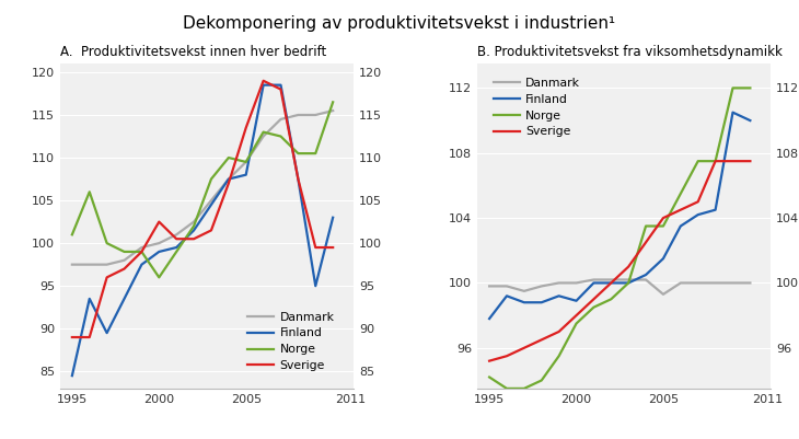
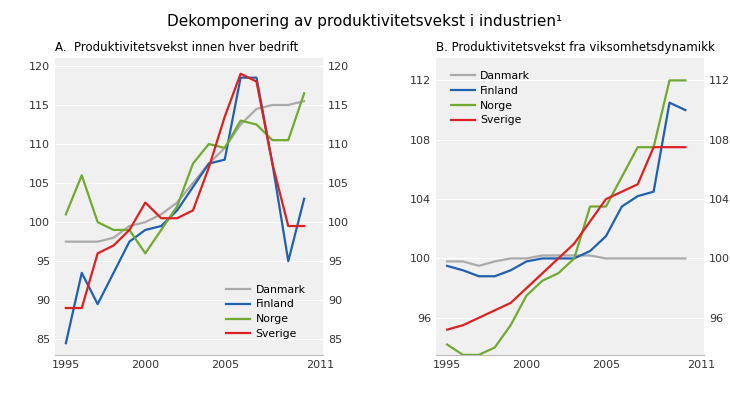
B. Produktivitetsvekst fra viksomhetsdynamikk/Finland/1995: 97.8 -> 99.5
B. Produktivitetsvekst fra viksomhetsdynamikk/Finland/2000: 98.9 -> 99.8
B. Produktivitetsvekst fra viksomhetsdynamikk/Danmark/2005: 99.3 -> 100.0
